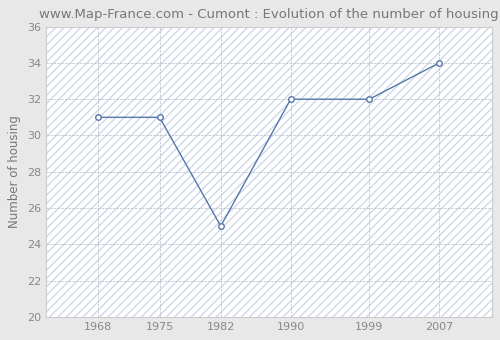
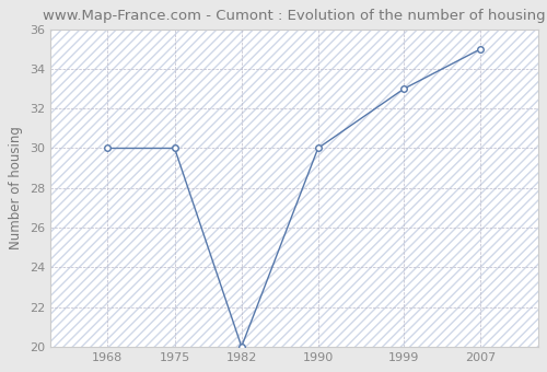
1968: 31 -> 30
1975: 31 -> 30
1982: 25 -> 20
1990: 32 -> 30
1999: 32 -> 33
2007: 34 -> 35
